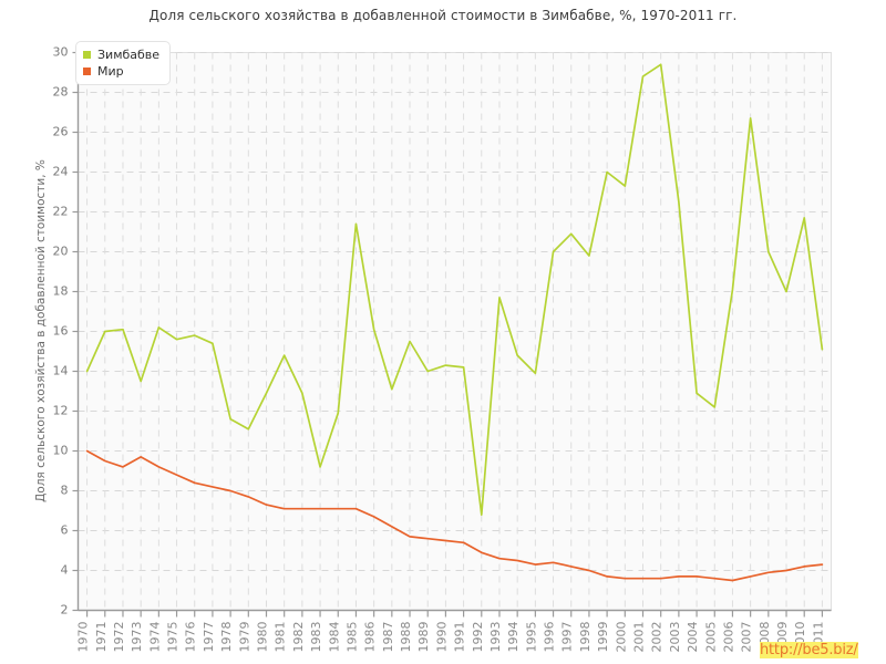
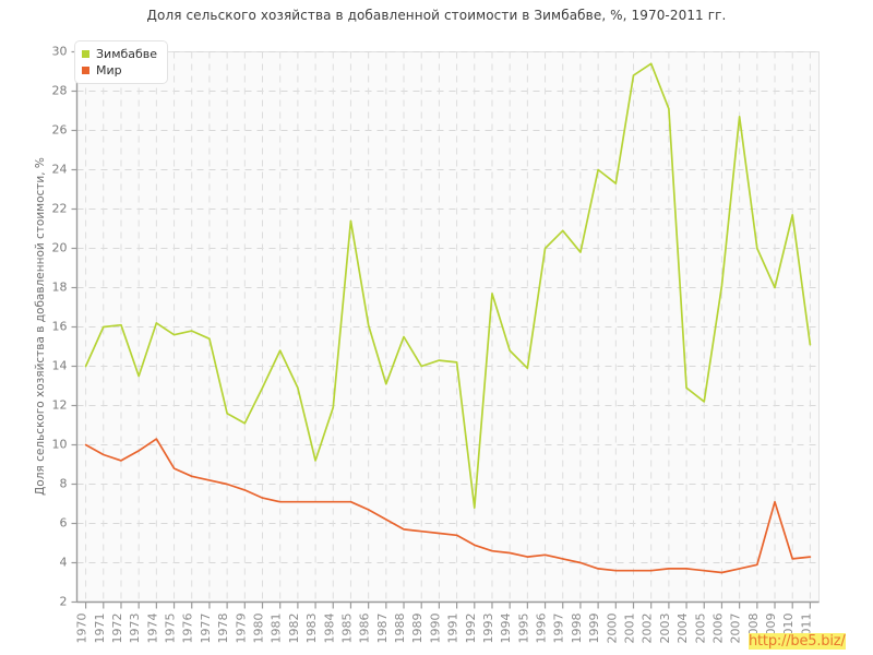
Мир/1974: 9.2 -> 10.3
Зимбабве/2003: 22.5 -> 27.1
Мир/2009: 4.0 -> 7.1
